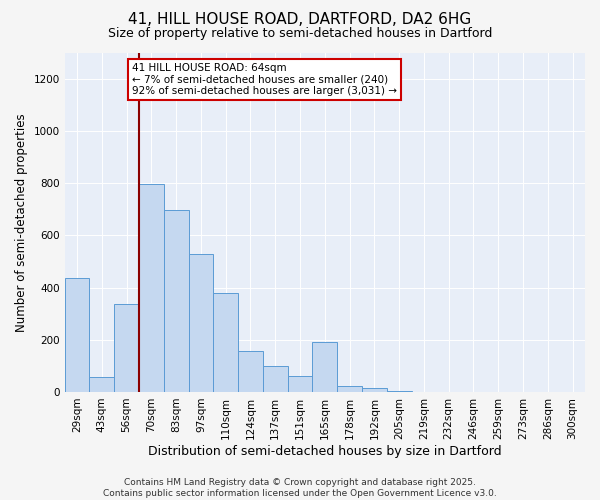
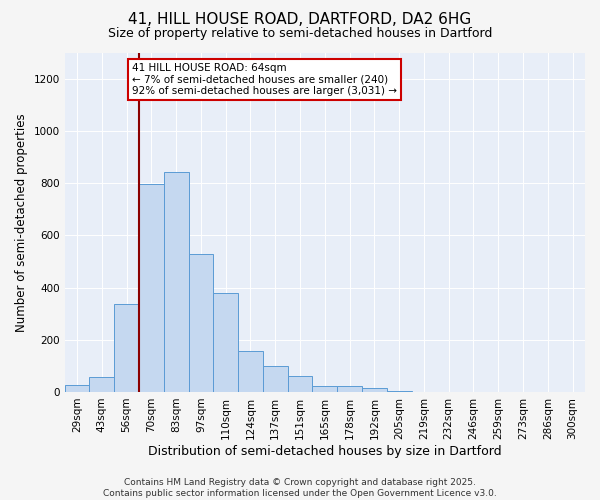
29sqm: 435 -> 27
83sqm: 695 -> 843
165sqm: 190 -> 22
